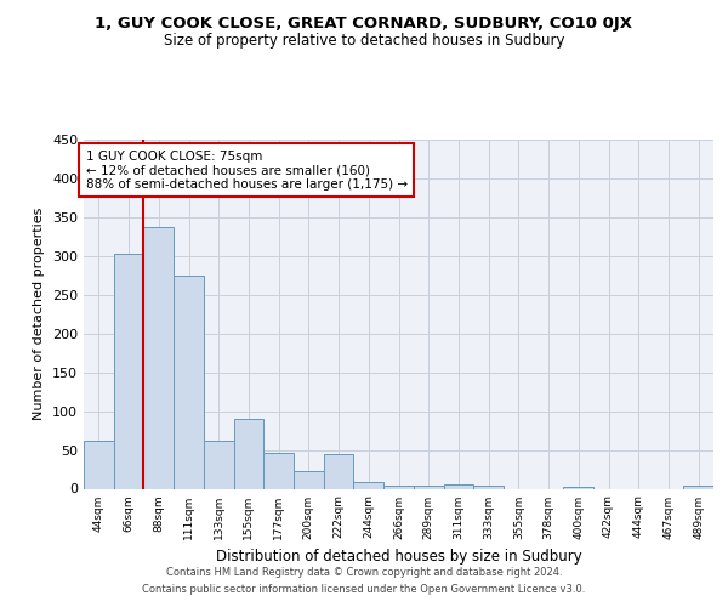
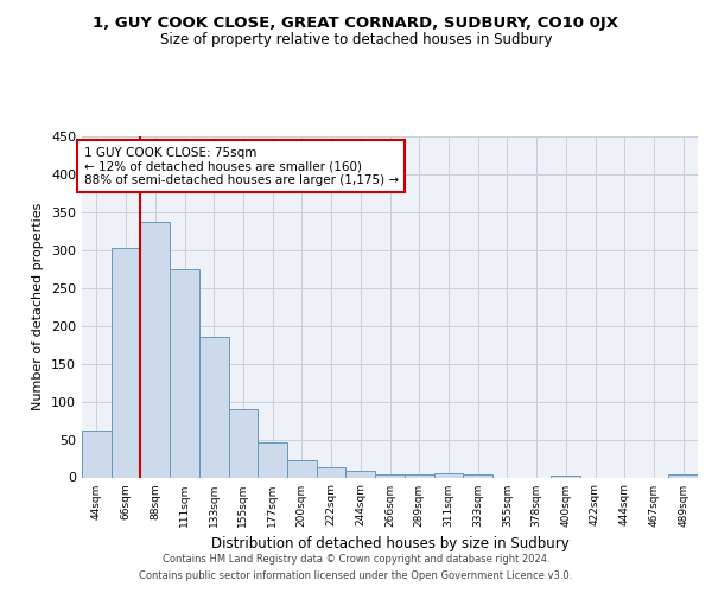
133sqm: 62 -> 185
222sqm: 44 -> 13
